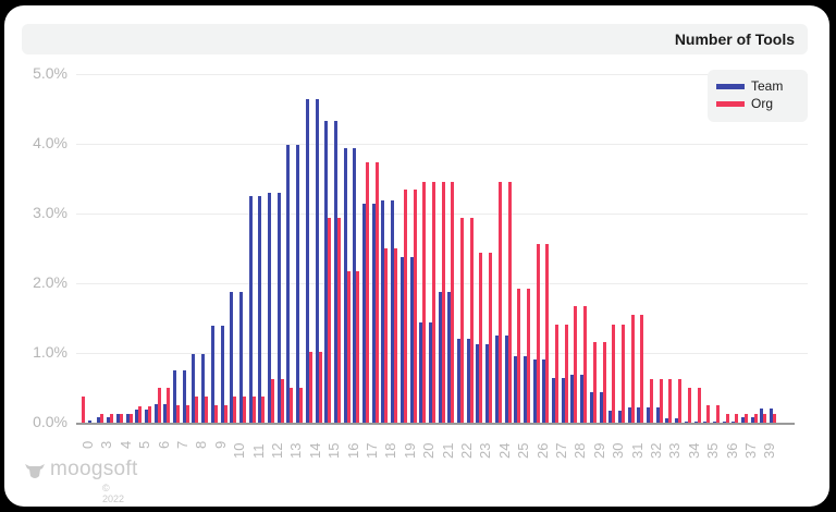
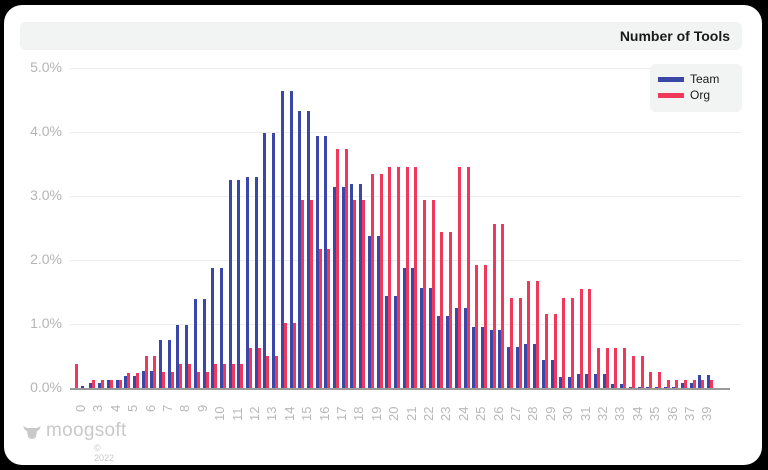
Org/18: 2.5% -> 2.9%
Team/22: 1.2% -> 1.6%
